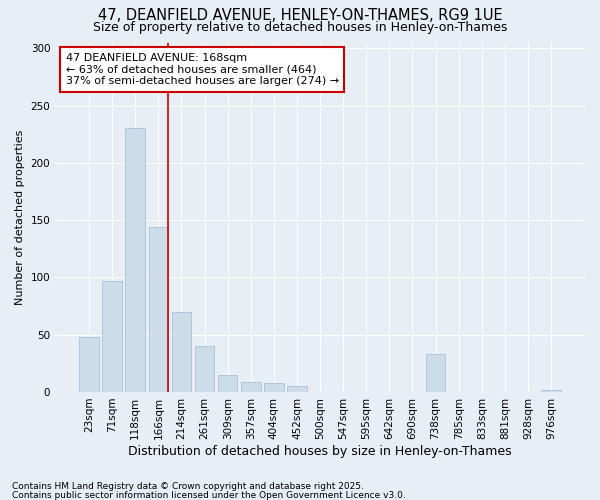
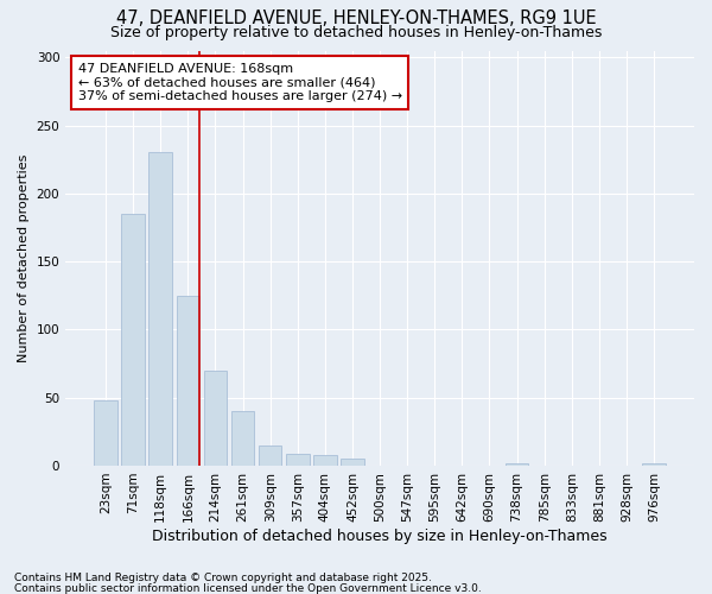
71sqm: 97 -> 185
166sqm: 144 -> 125
738sqm: 33 -> 2
